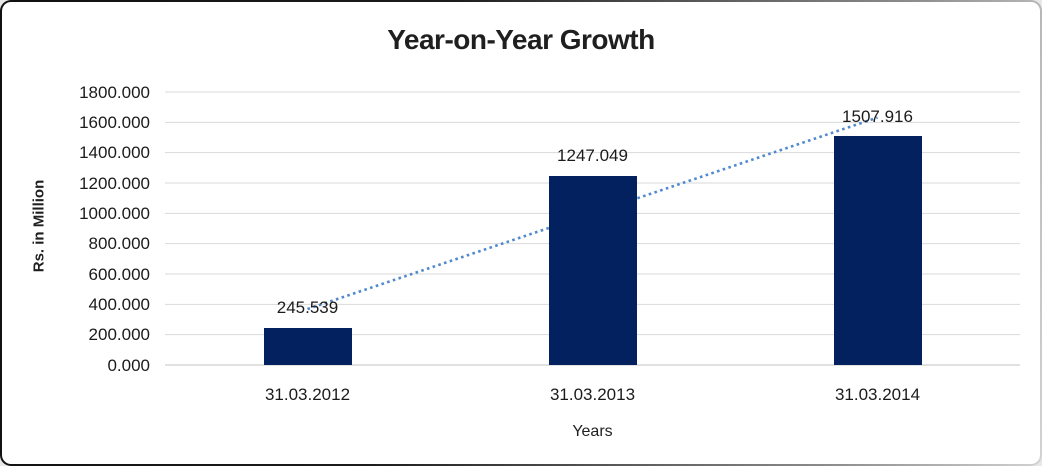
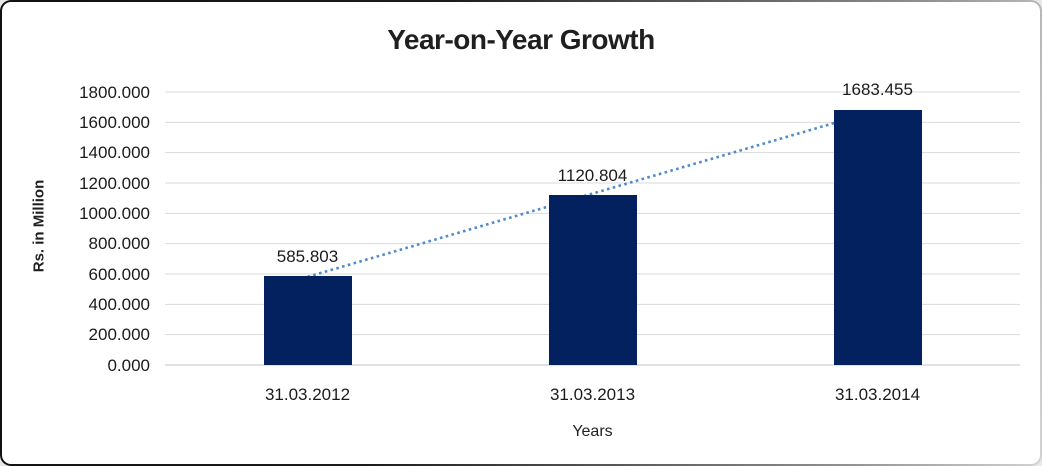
31.03.2012: 245.539 -> 585.803
31.03.2013: 1247.049 -> 1120.804
31.03.2014: 1507.916 -> 1683.455
